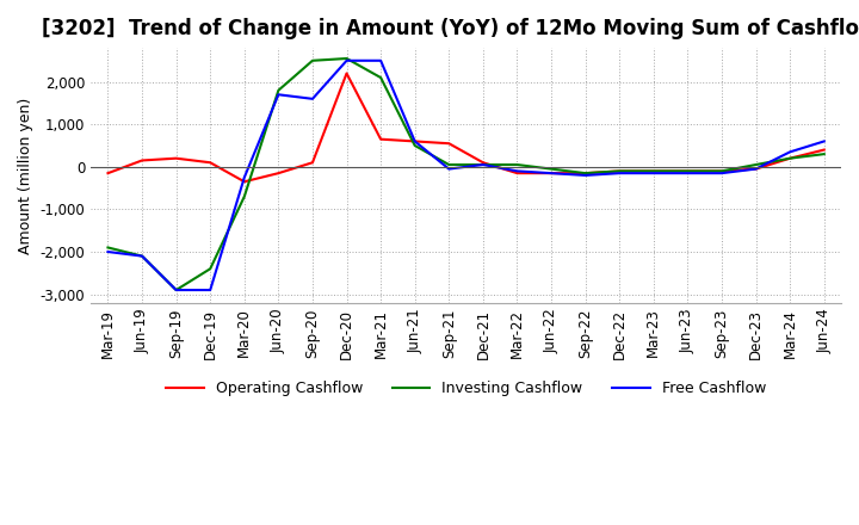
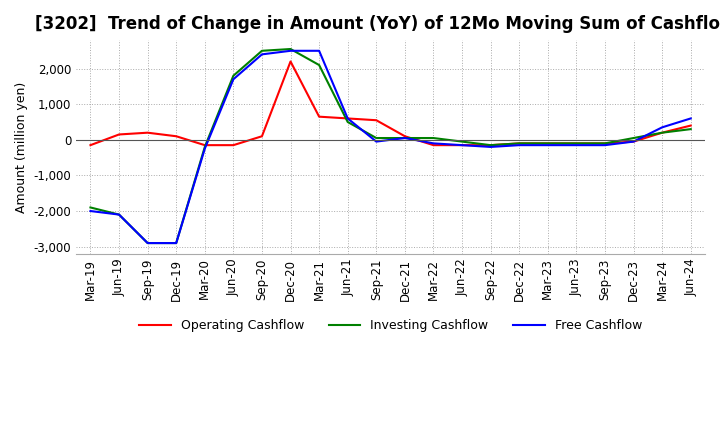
Investing Cashflow/Dec-19: -2,400 -> -2,900
Operating Cashflow/Mar-20: -350 -> -150
Investing Cashflow/Mar-20: -700 -> -200
Free Cashflow/Sep-20: 1,600 -> 2,400
